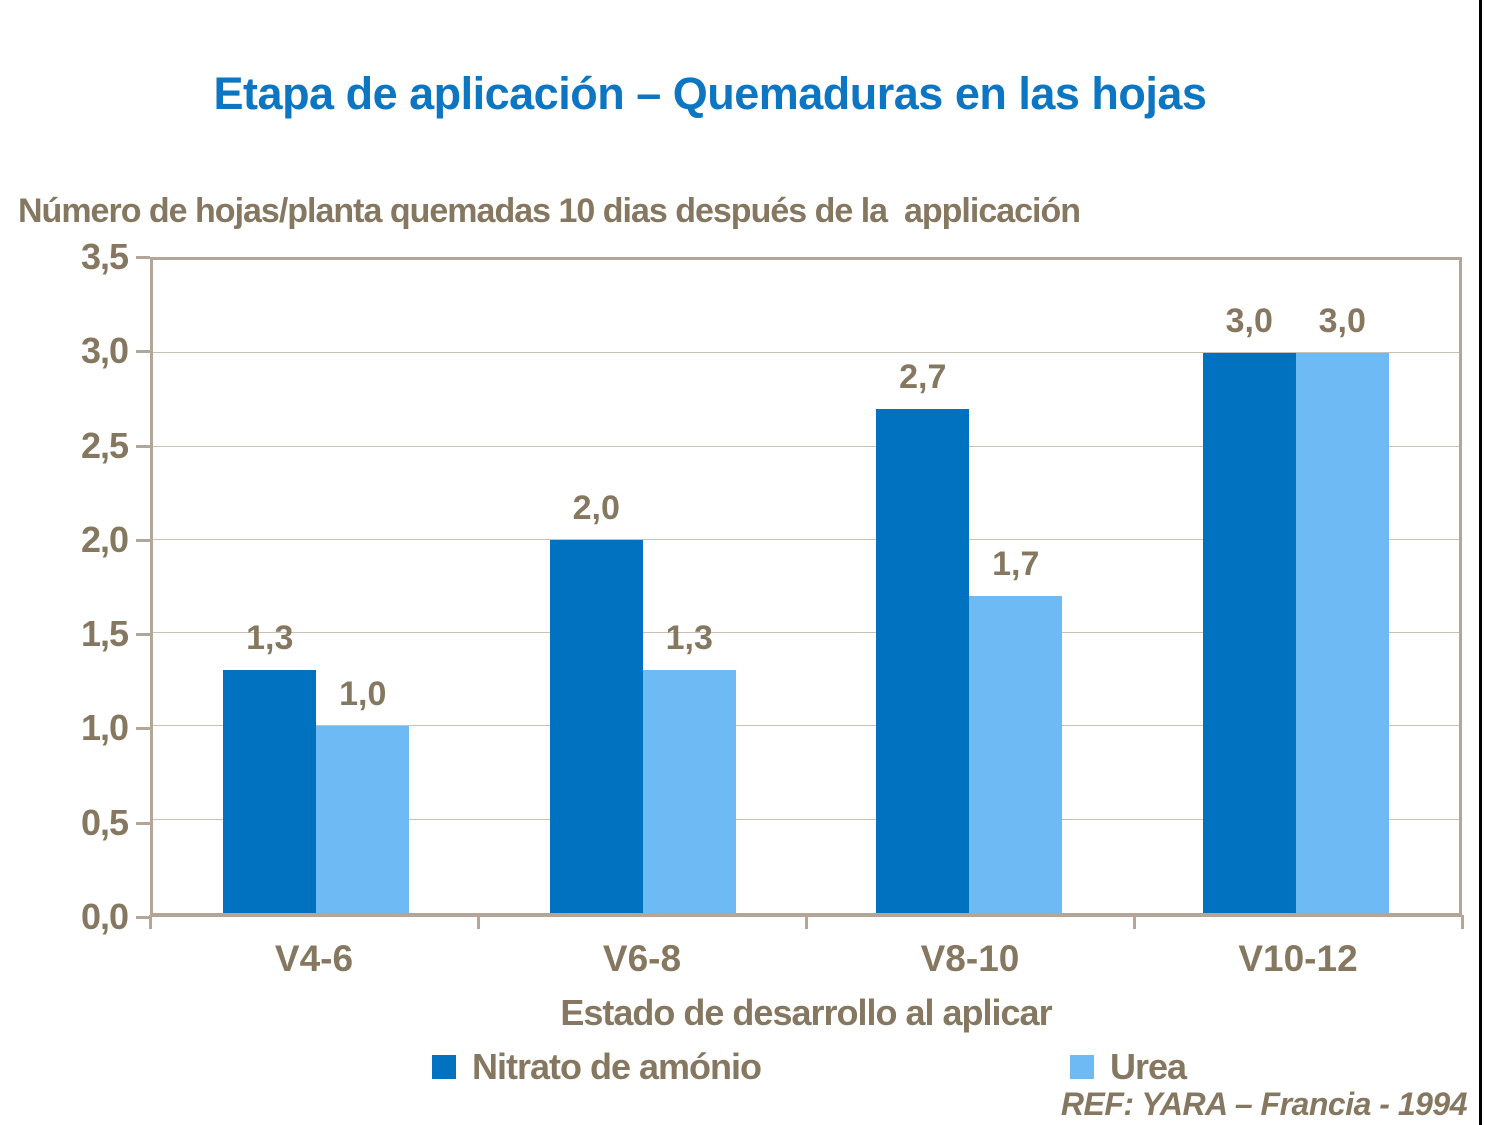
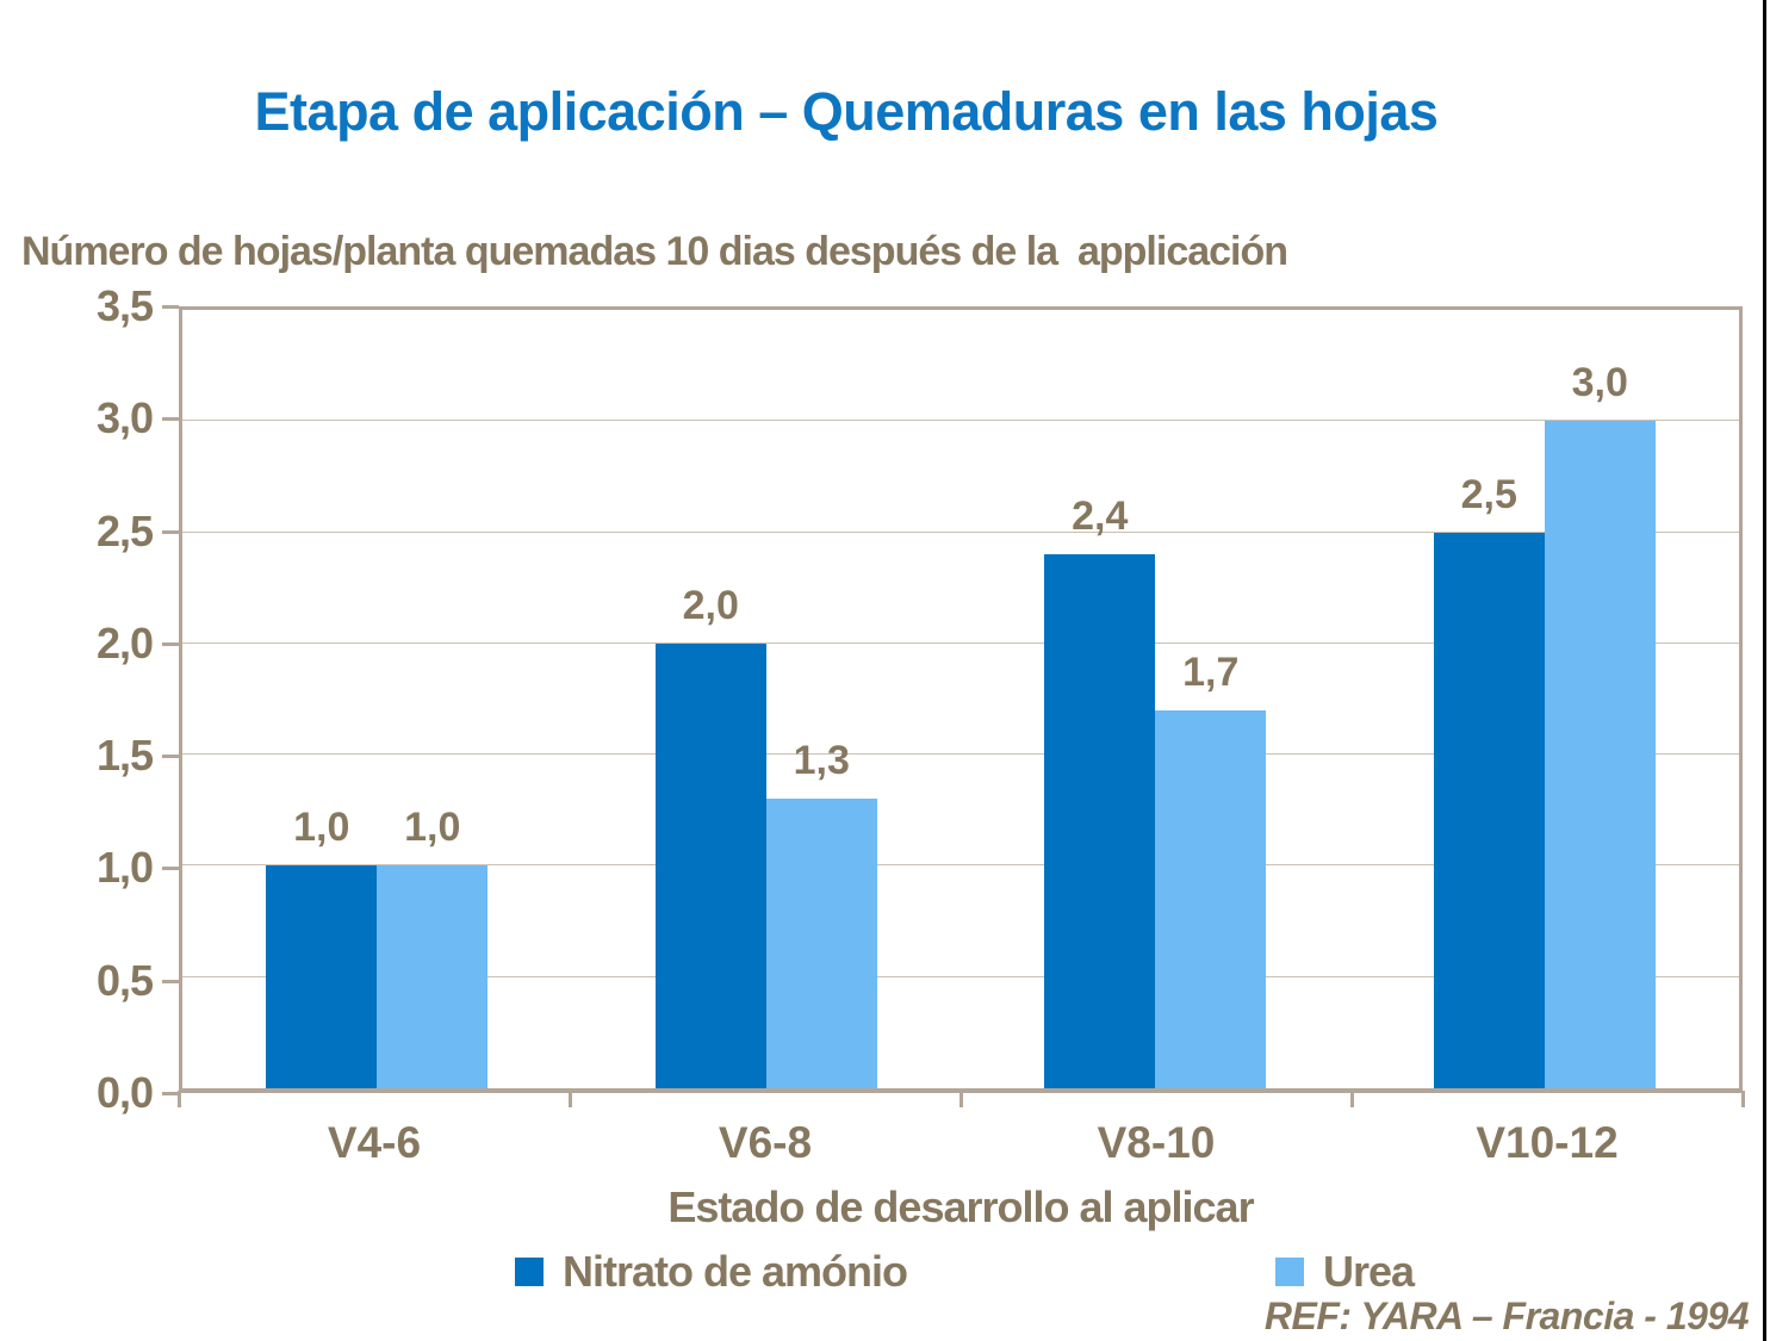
Nitrato de amónio/V4-6: 1,3 -> 1,0
Nitrato de amónio/V8-10: 2,7 -> 2,4
Nitrato de amónio/V10-12: 3,0 -> 2,5
